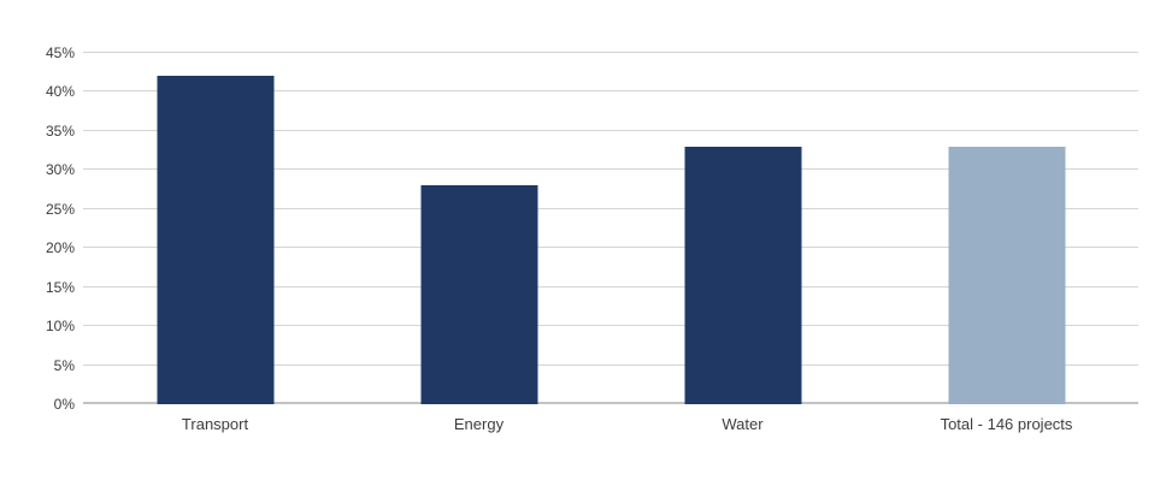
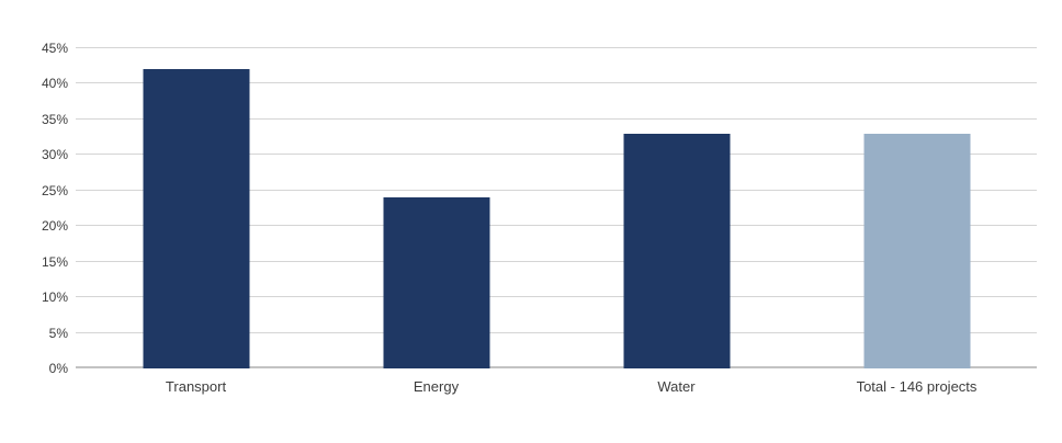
Energy: 28% -> 24%
